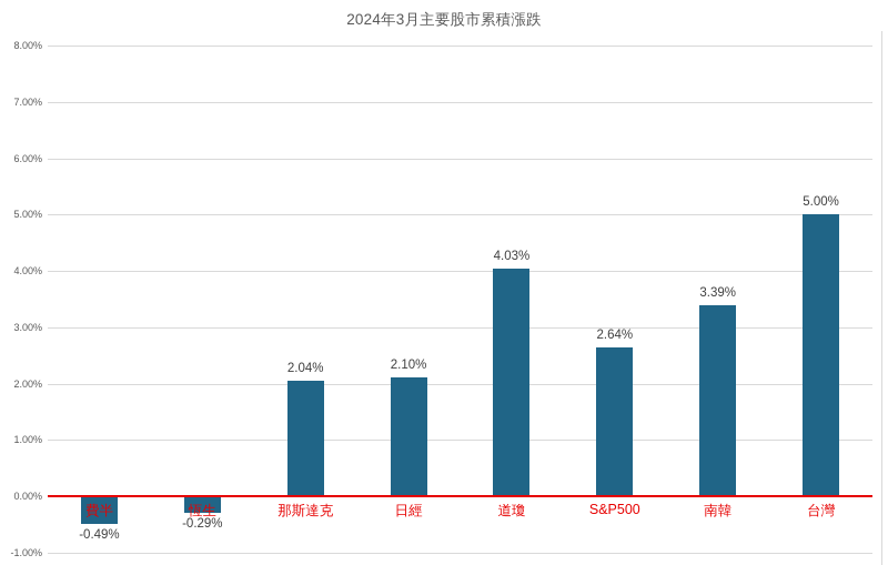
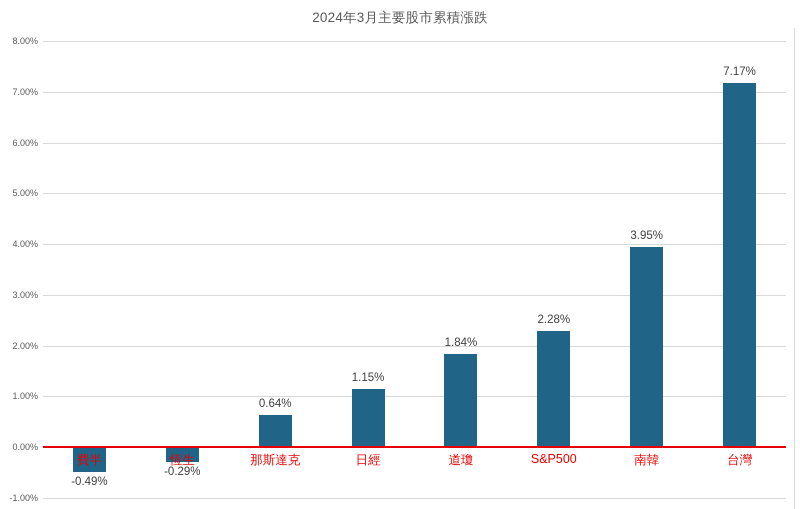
那斯達克: 2.04% -> 0.64%
日經: 2.10% -> 1.15%
道瓊: 4.03% -> 1.84%
S&P500: 2.64% -> 2.28%
南韓: 3.39% -> 3.95%
台灣: 5.00% -> 7.17%
